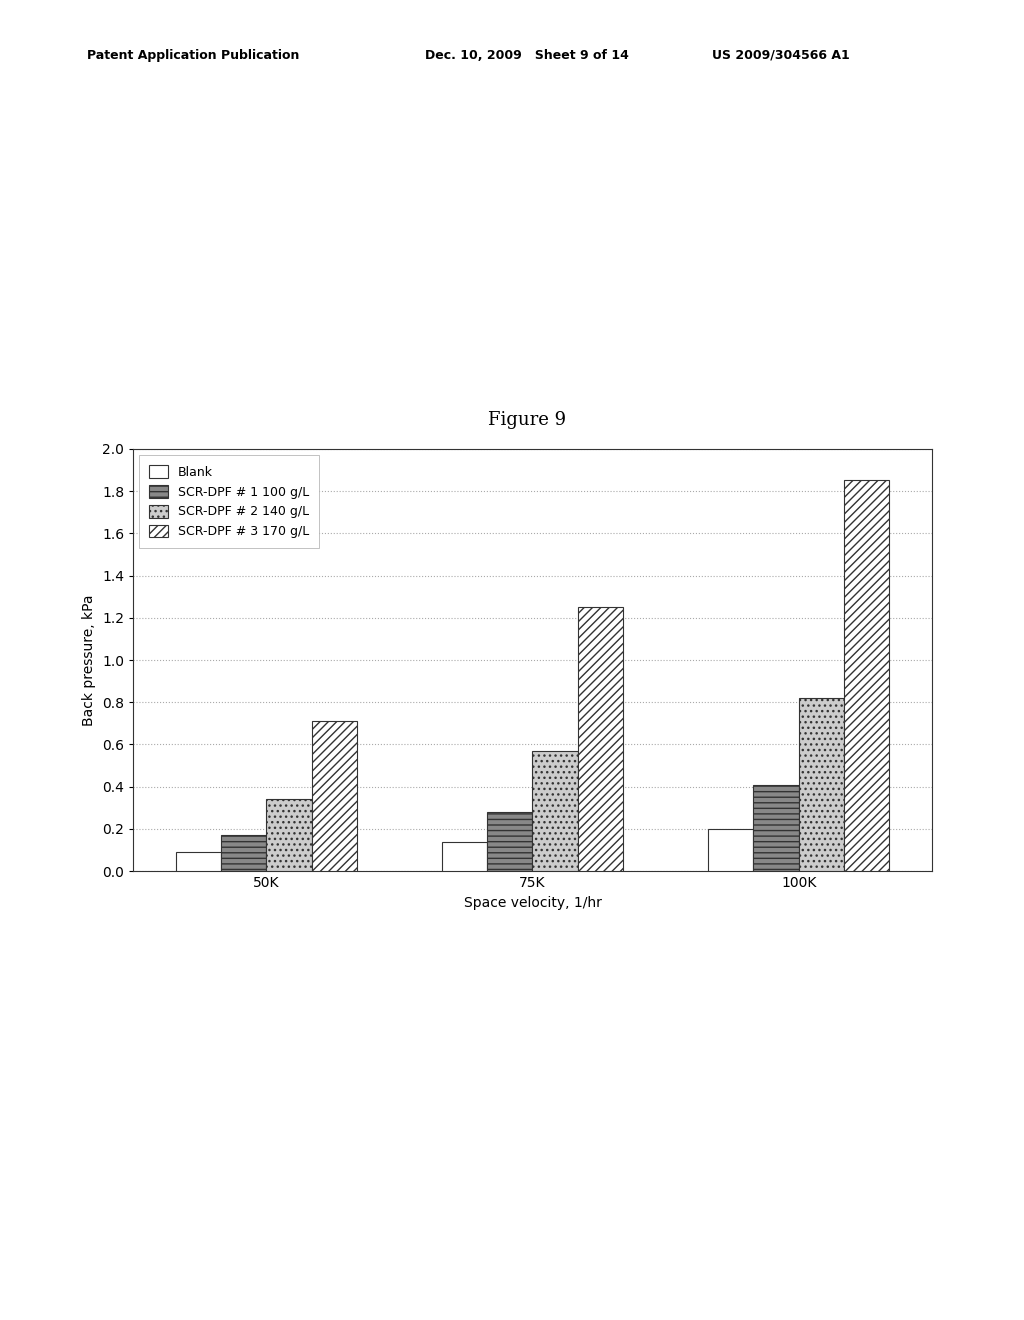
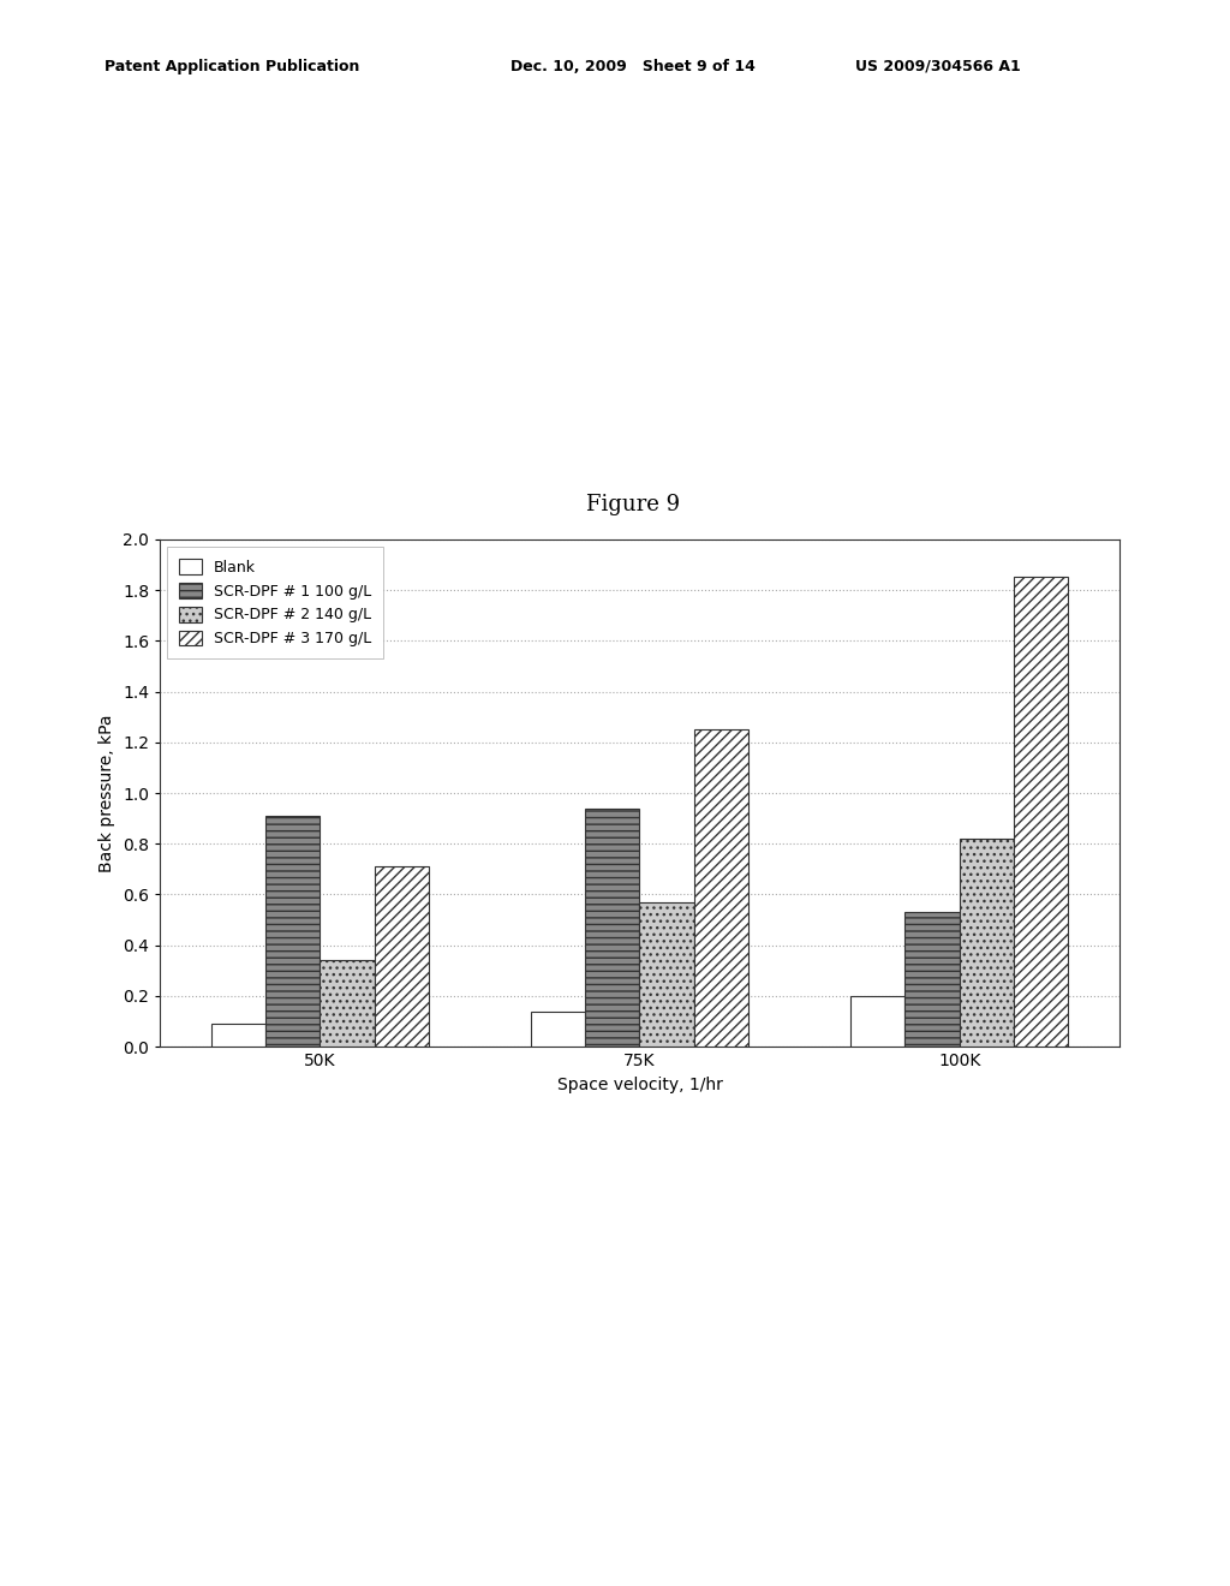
SCR-DPF # 1 100 g/L/50K: 0.17 -> 0.91
SCR-DPF # 1 100 g/L/75K: 0.28 -> 0.94
SCR-DPF # 1 100 g/L/100K: 0.41 -> 0.53
